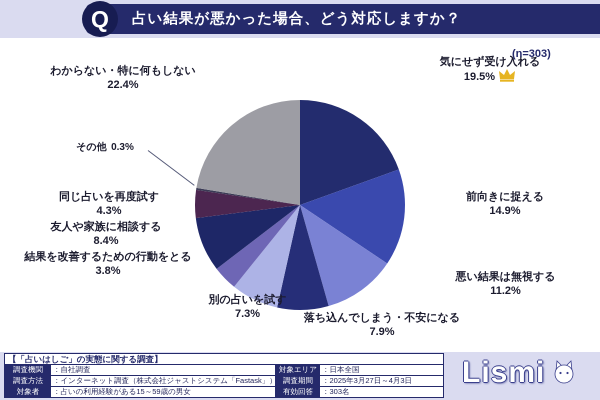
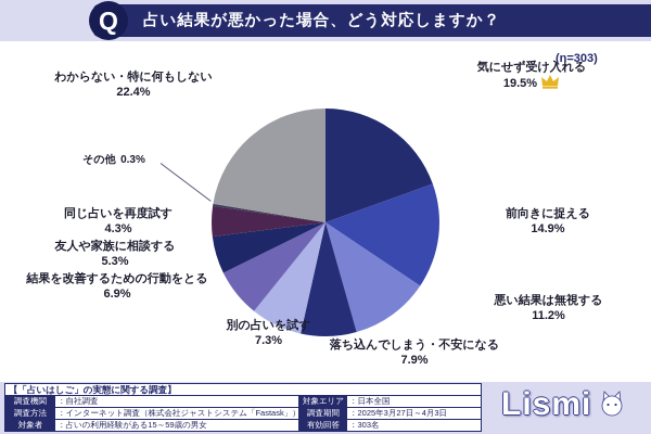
結果を改善するための行動をとる: 3.8% -> 6.9%
友人や家族に相談する: 8.4% -> 5.3%
